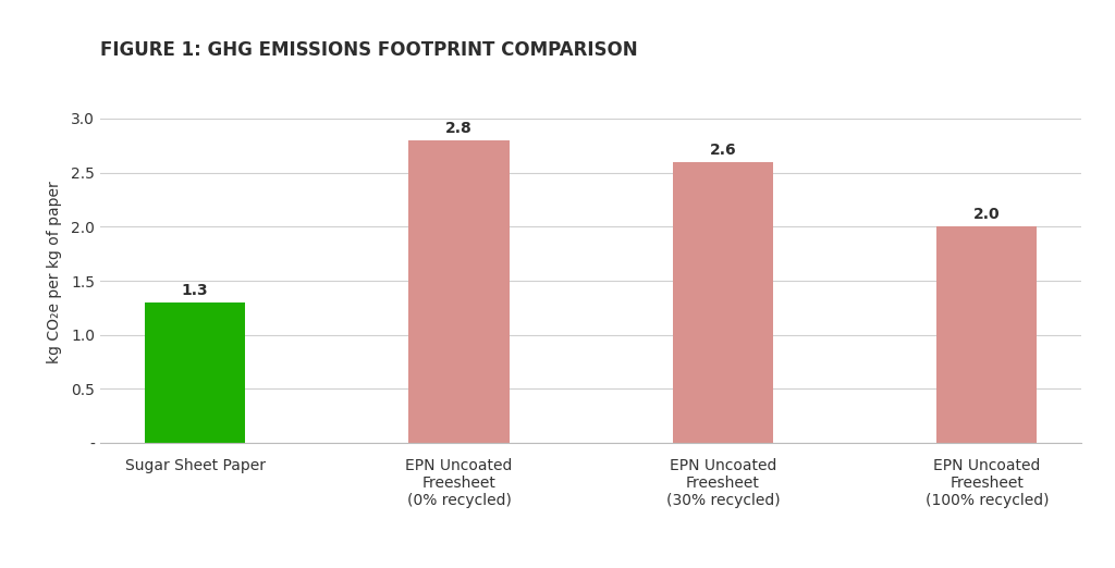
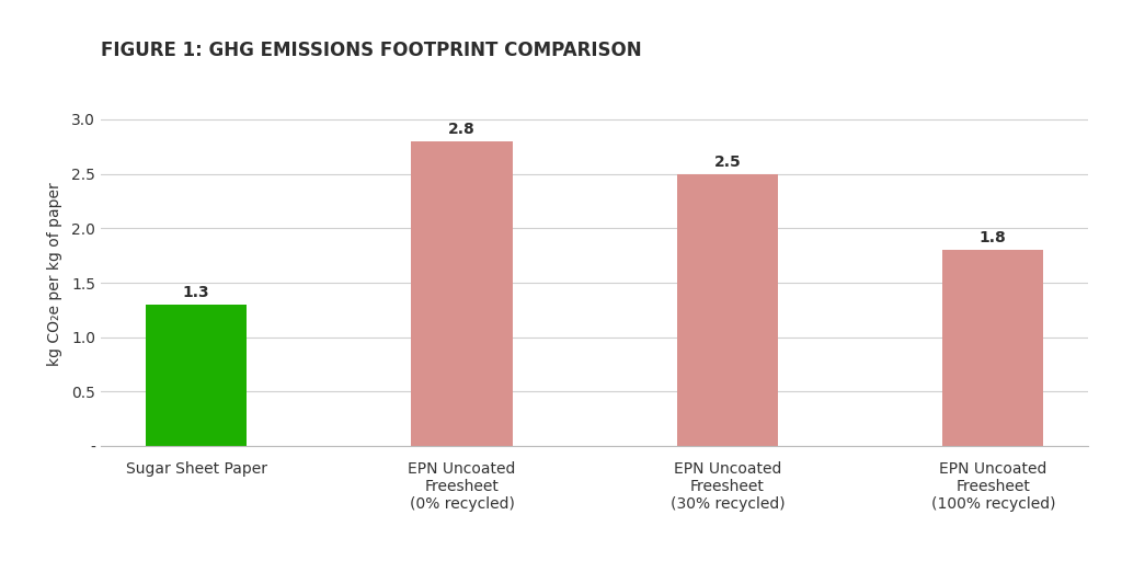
EPN Uncoated Freesheet (30% recycled): 2.6 -> 2.5
EPN Uncoated Freesheet (100% recycled): 2.0 -> 1.8
